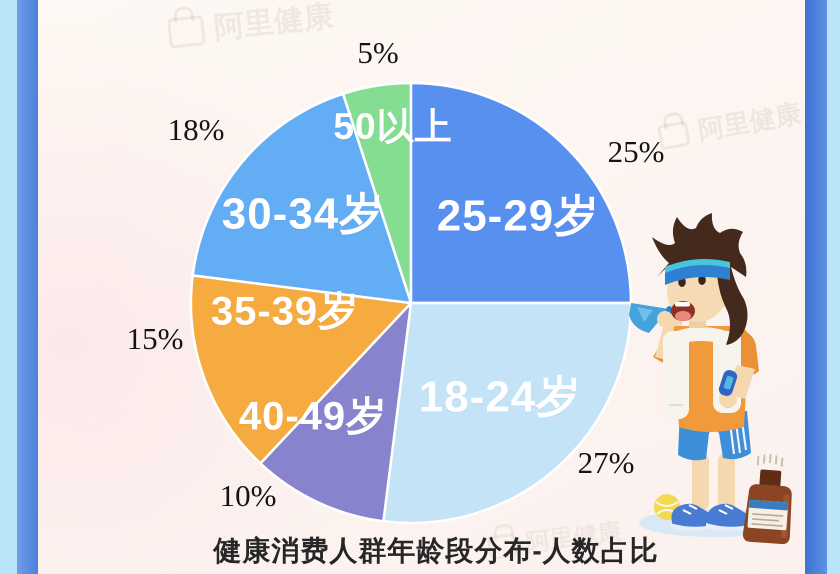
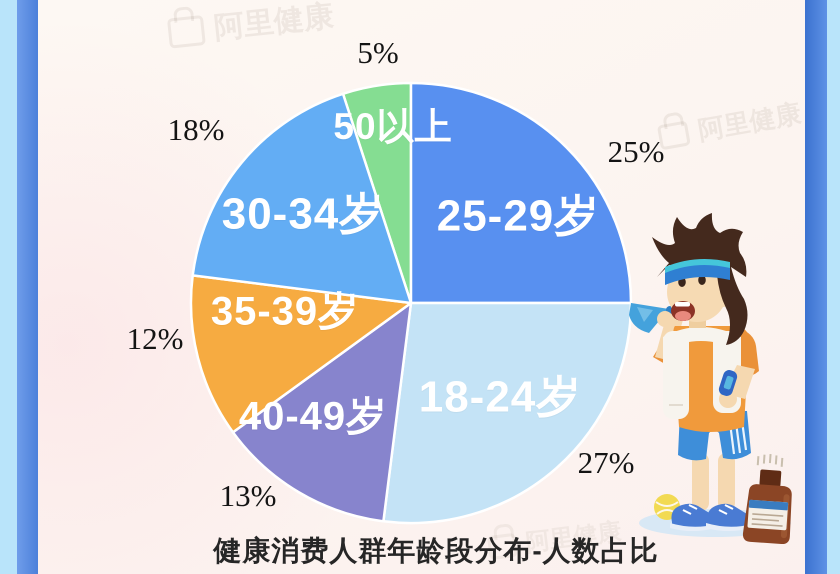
40-49岁: 10% -> 13%
35-39岁: 15% -> 12%
